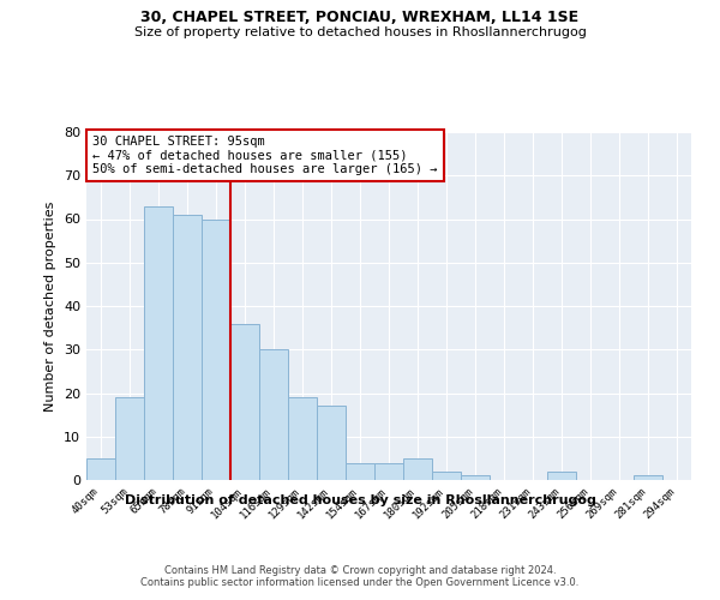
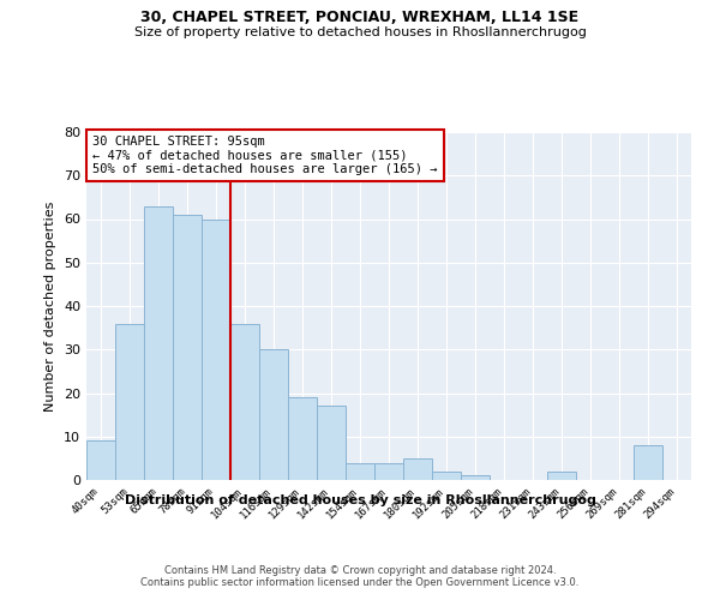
40sqm: 5 -> 9
53sqm: 19 -> 36
281sqm: 1 -> 8
